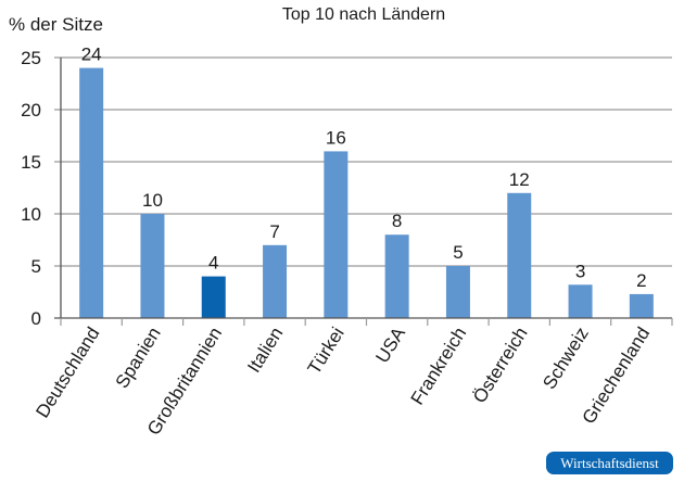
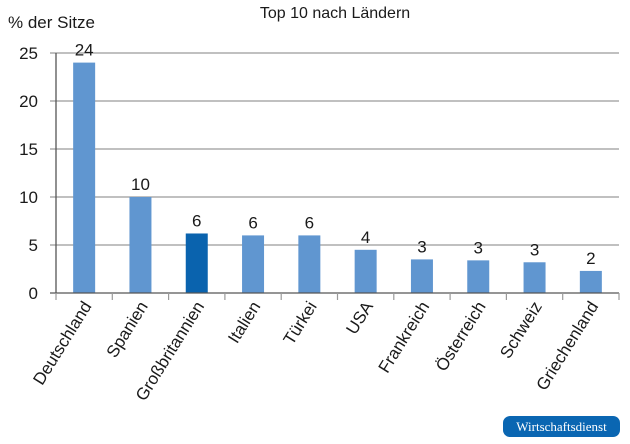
Großbritannien: 4 -> 6
Italien: 7 -> 6
Türkei: 16 -> 6
USA: 8 -> 4
Frankreich: 5 -> 3
Österreich: 12 -> 3
